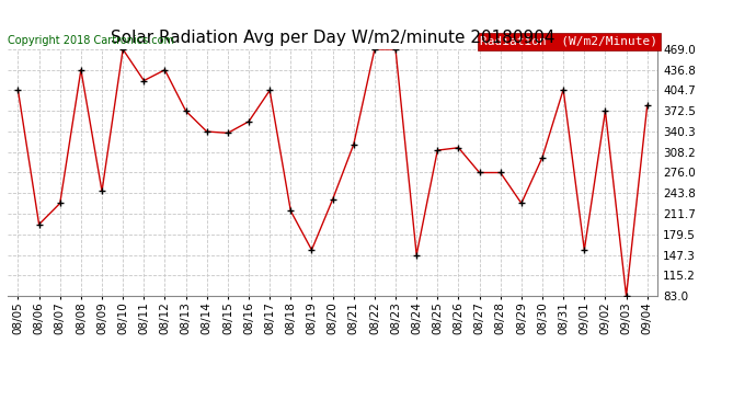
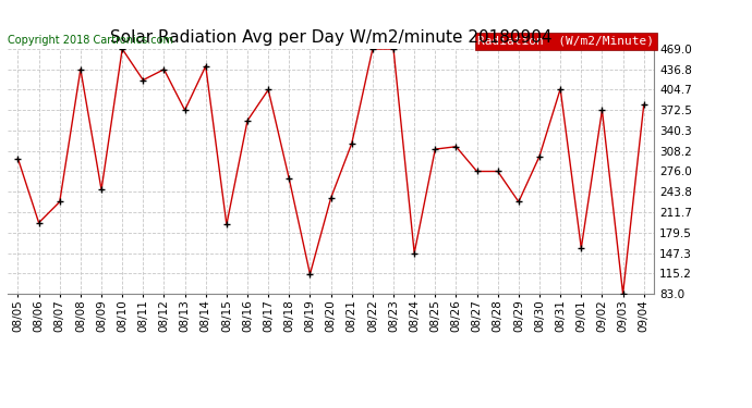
08/05: 405 -> 296
08/14: 340 -> 442
08/15: 338 -> 192
08/18: 216 -> 264
08/19: 155 -> 114
